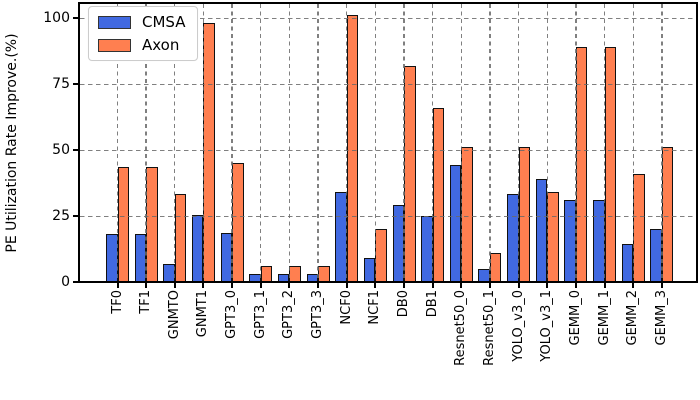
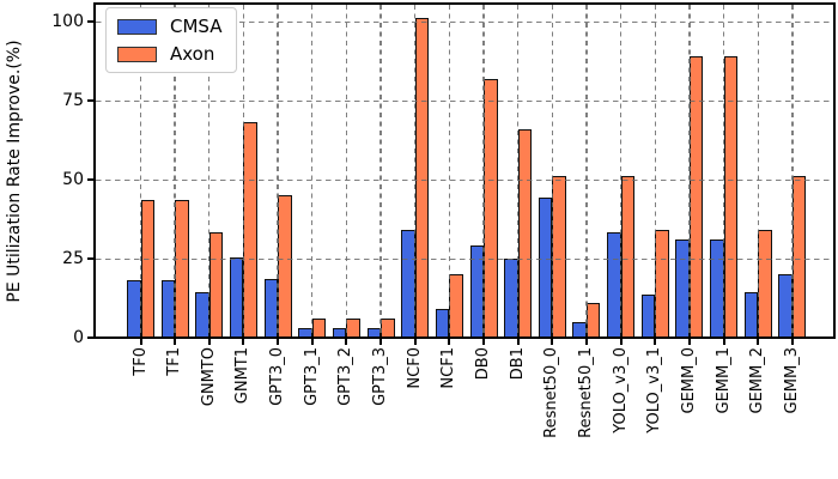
CMSA/GNMTO: 7 -> 14
Axon/GNMT1: 98 -> 68
CMSA/YOLO_v3_1: 39 -> 14
Axon/GEMM_2: 41 -> 34
